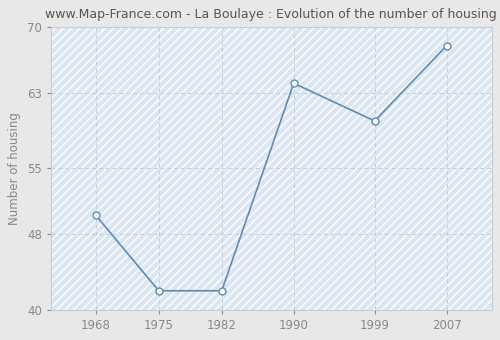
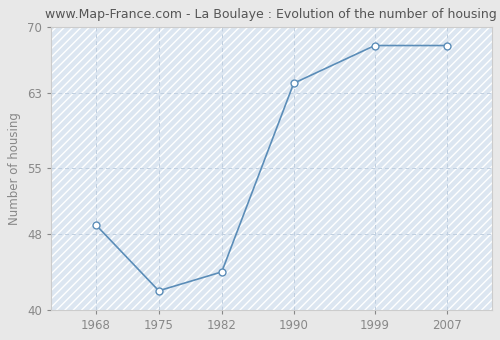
1968: 50 -> 49
1982: 42 -> 44
1999: 60 -> 68
